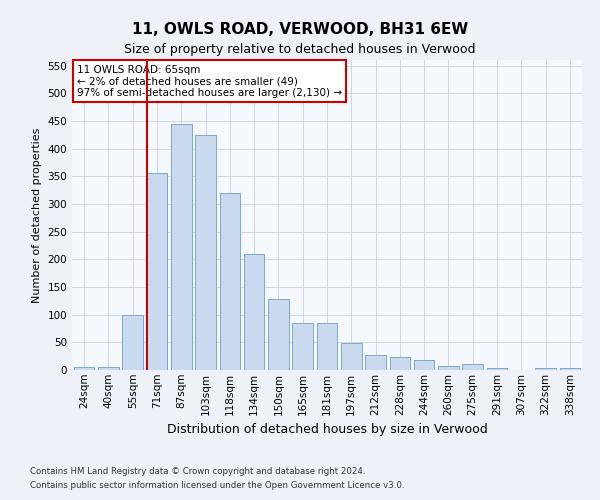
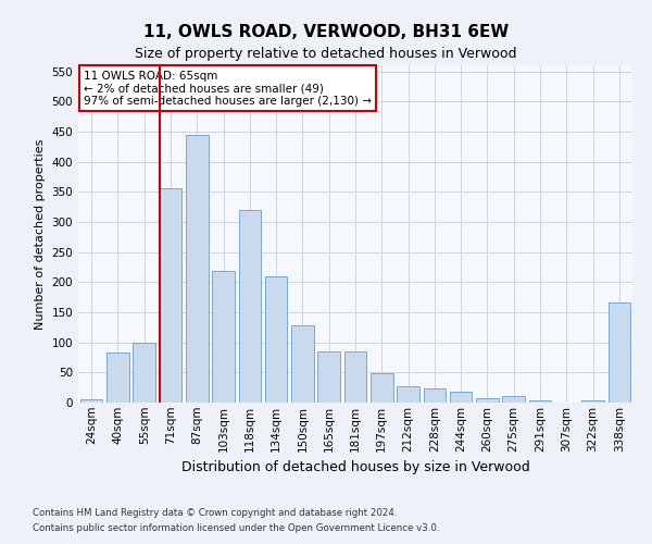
40sqm: 5 -> 84
103sqm: 425 -> 218
338sqm: 3 -> 166
